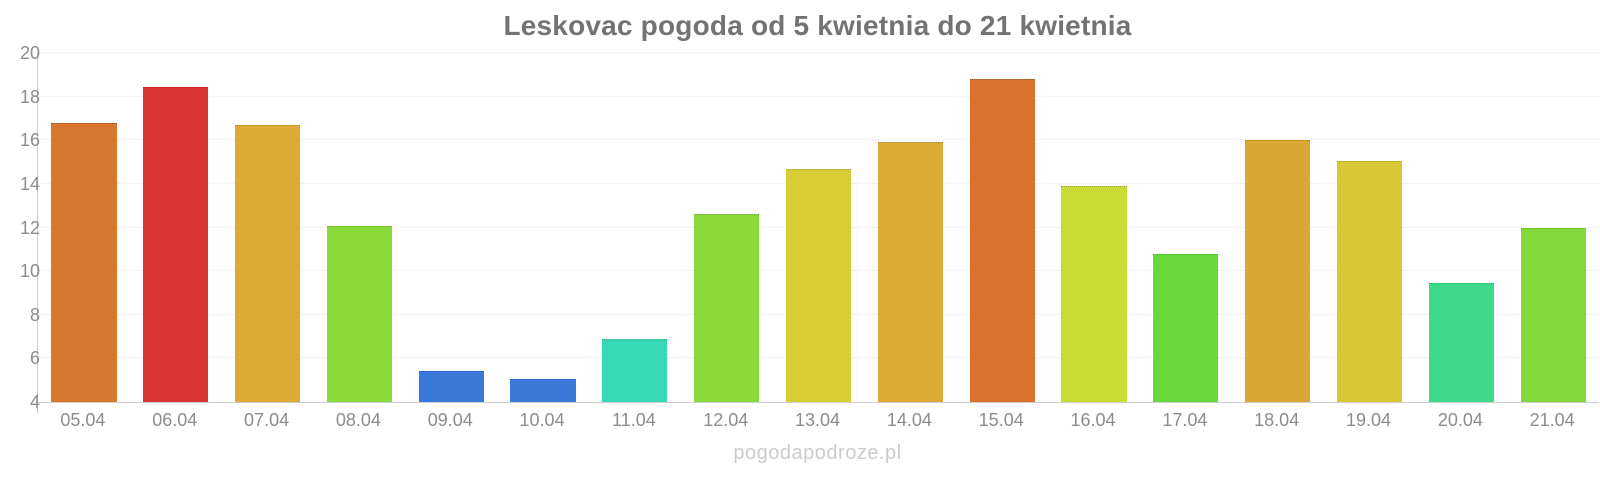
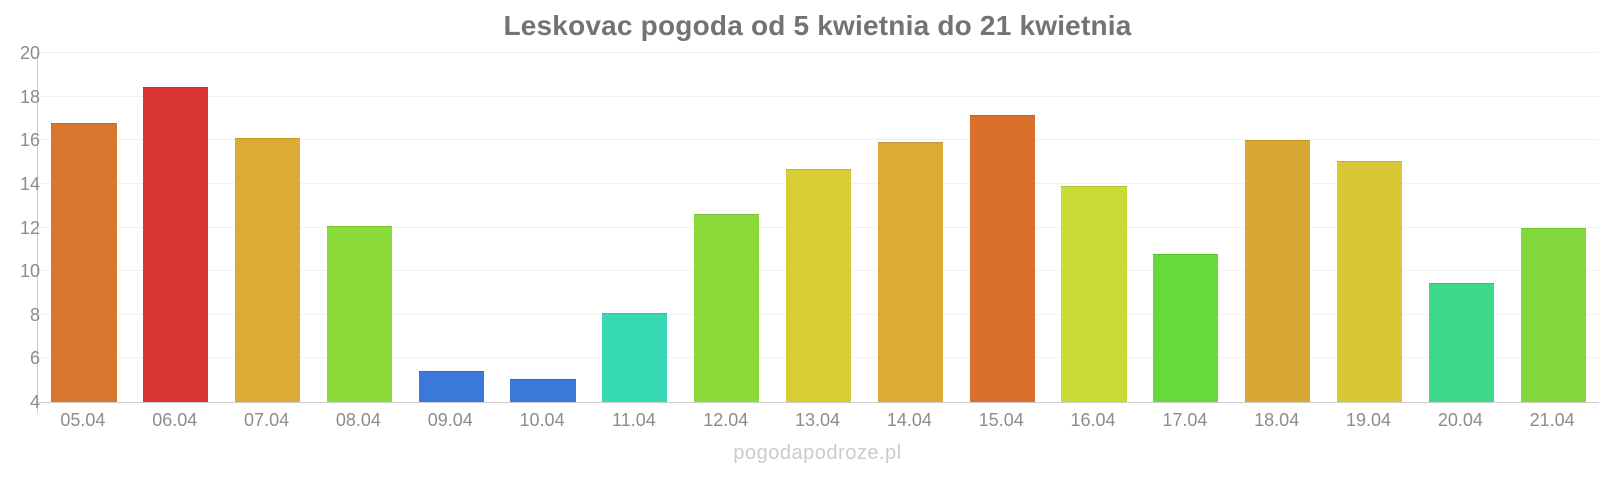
07.04: 16.7 -> 16.1
11.04: 6.9 -> 8.1
15.04: 18.8 -> 17.1
